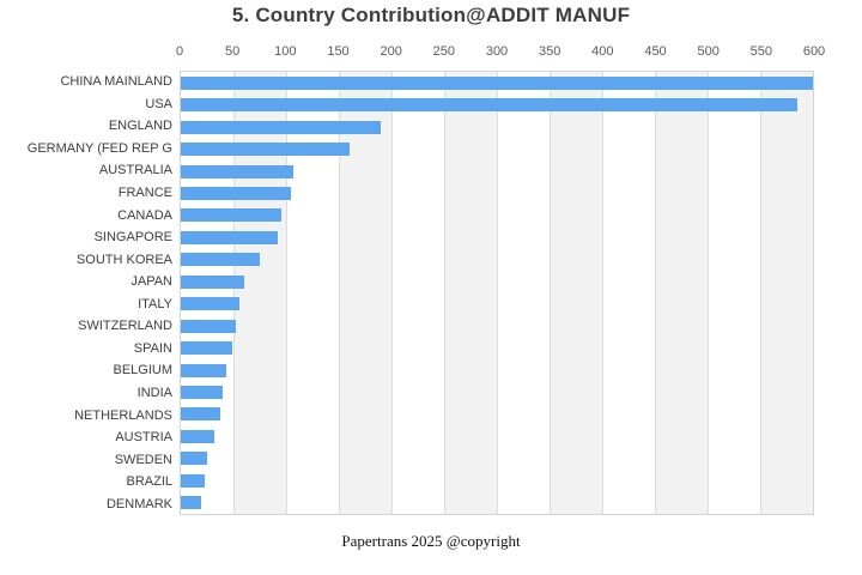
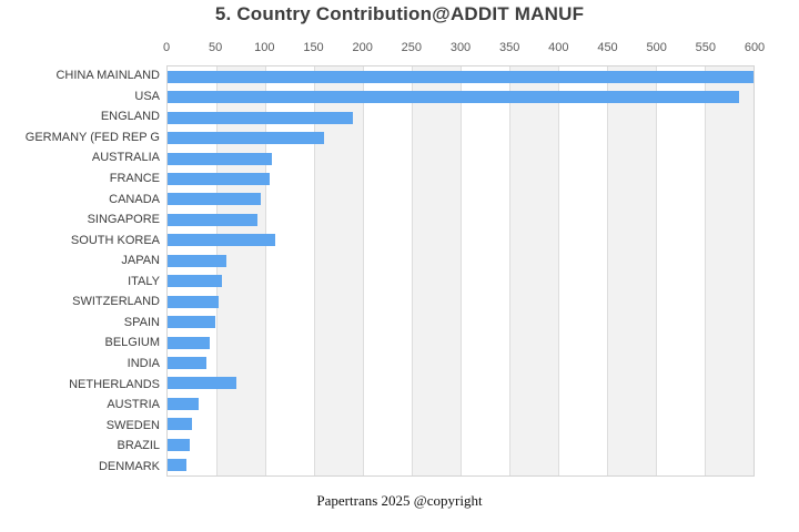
SOUTH KOREA: 80 -> 110
NETHERLANDS: 40 -> 70
